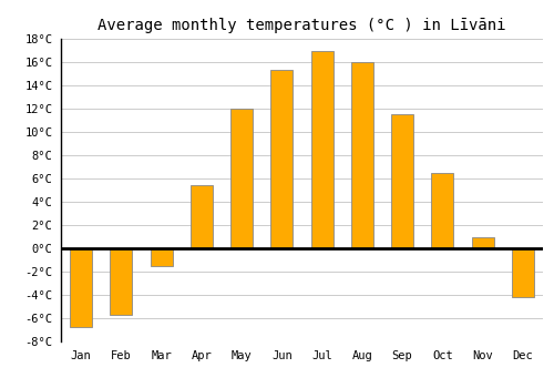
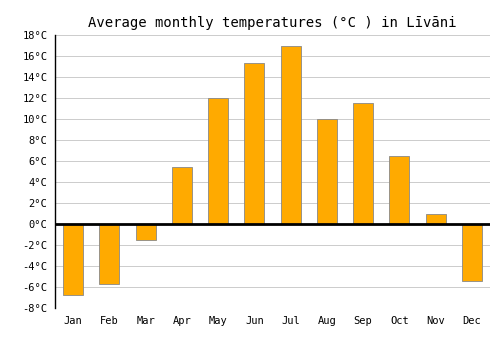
Aug: 16.0°C -> 10.0°C
Dec: -4.2°C -> -5.4°C
